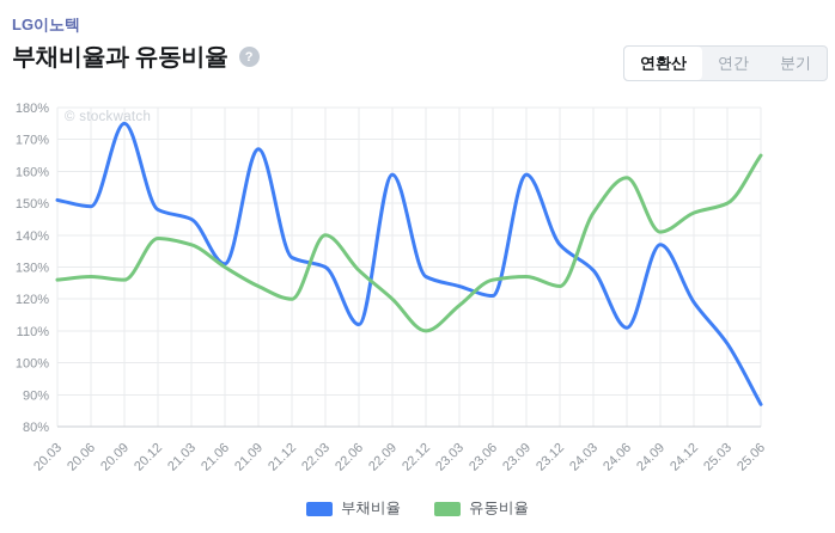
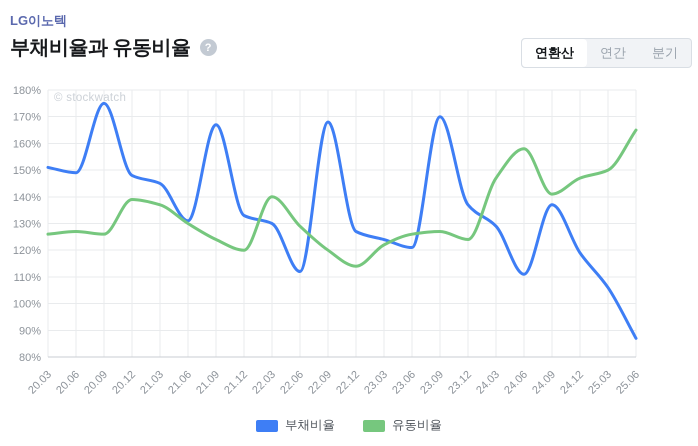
부채비율/22.09: 159% -> 168%
유동비율/22.12: 110% -> 114%
유동비율/23.03: 118% -> 122%
부채비율/23.09: 159% -> 170%
